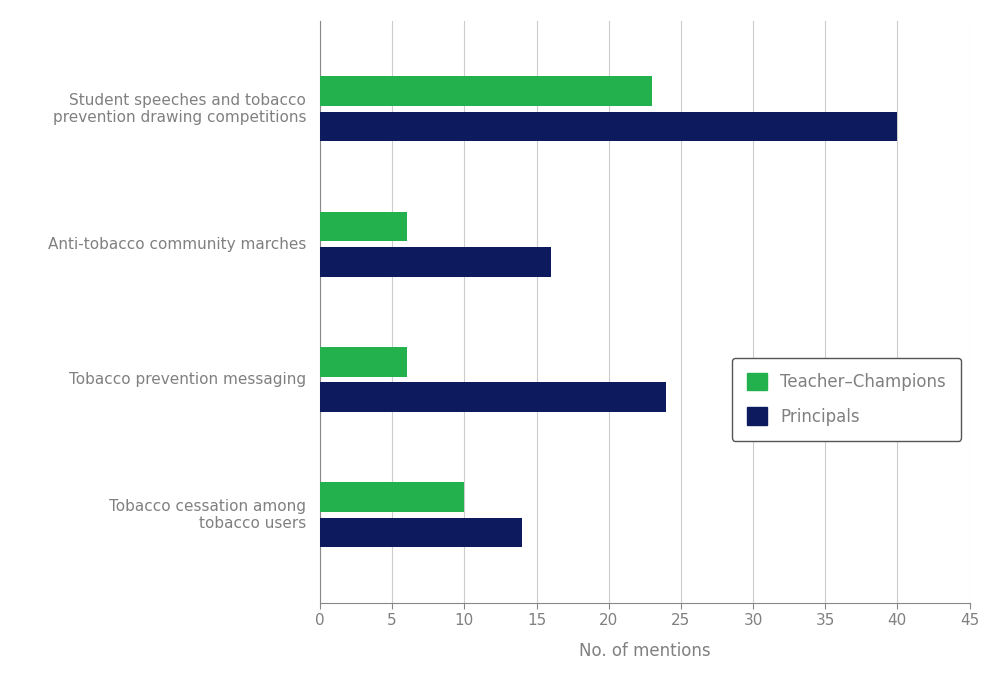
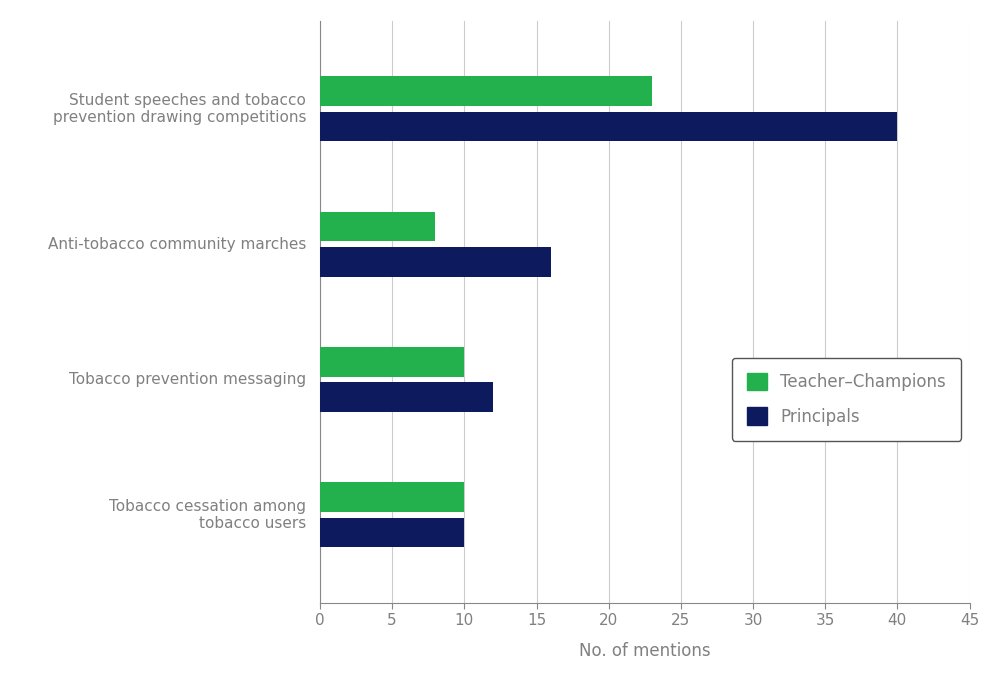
Teacher–Champions/Anti-tobacco community marches: 6 -> 8
Teacher–Champions/Tobacco prevention messaging: 6 -> 10
Principals/Tobacco prevention messaging: 24 -> 12
Principals/Tobacco cessation among tobacco users: 14 -> 10
